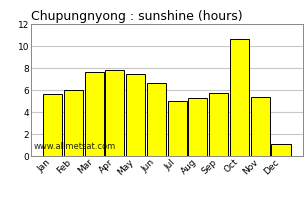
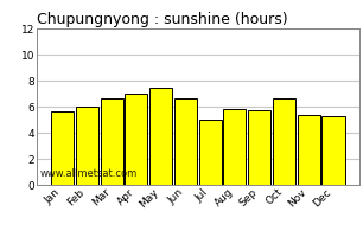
Mar: 7.6 -> 6.6
Apr: 7.8 -> 7.0
Aug: 5.3 -> 5.8
Oct: 10.6 -> 6.6
Dec: 1.1 -> 5.3
